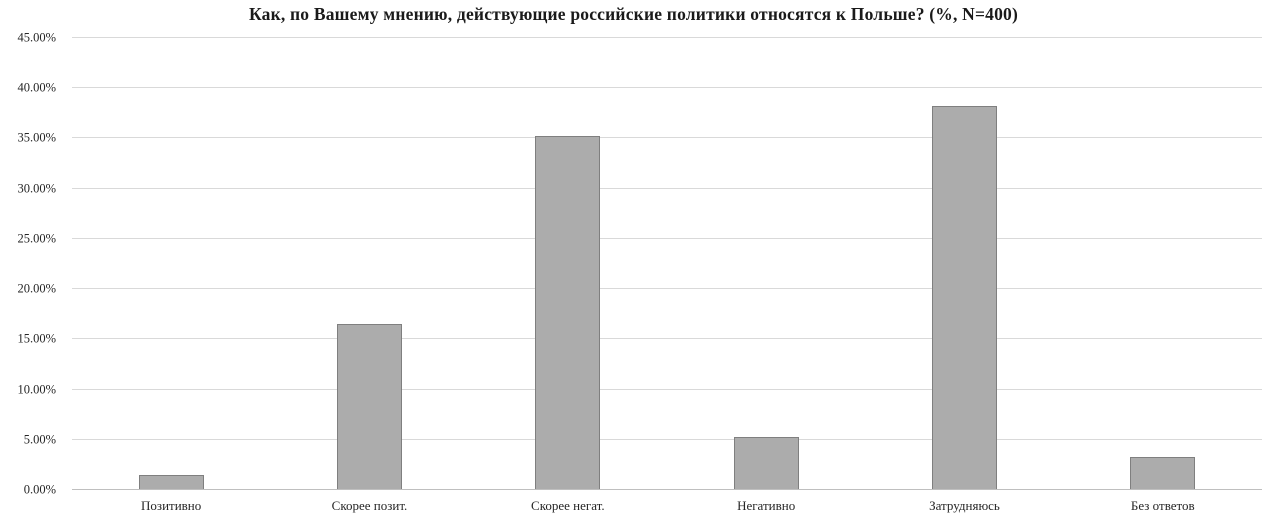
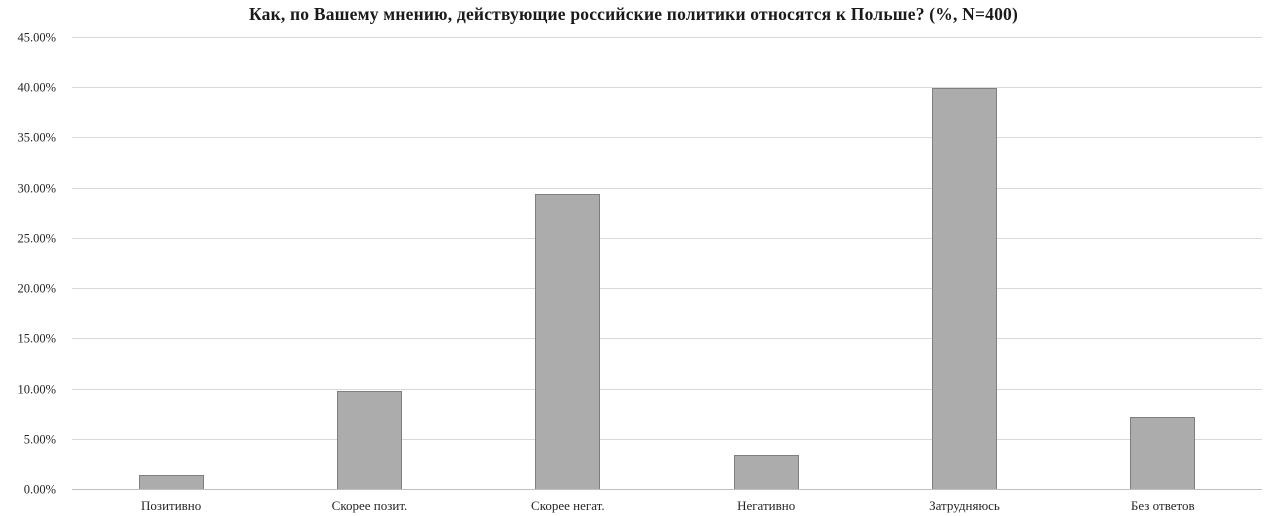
Скорее позит.: 16.5% -> 9.9%
Скорее негат.: 35.2% -> 29.5%
Негативно: 5.2% -> 3.5%
Затрудняюсь: 38.2% -> 40.0%
Без ответов: 3.2% -> 7.3%
